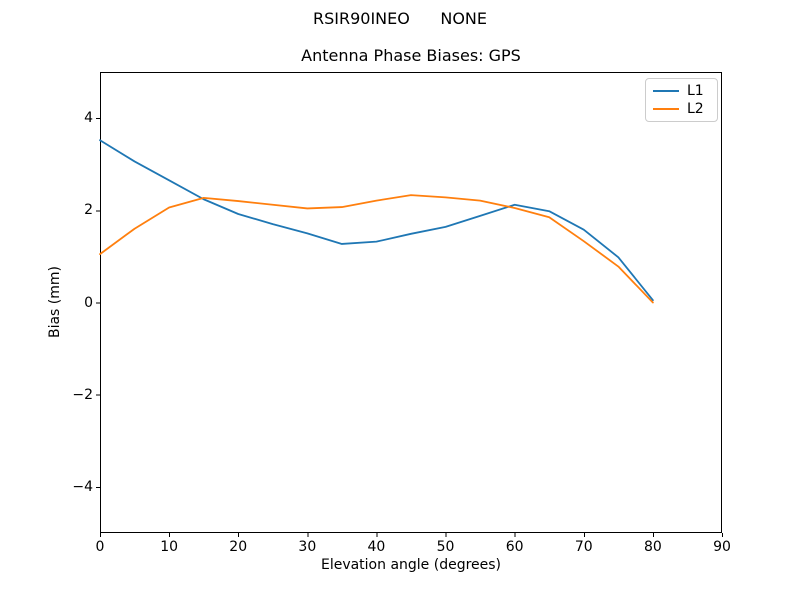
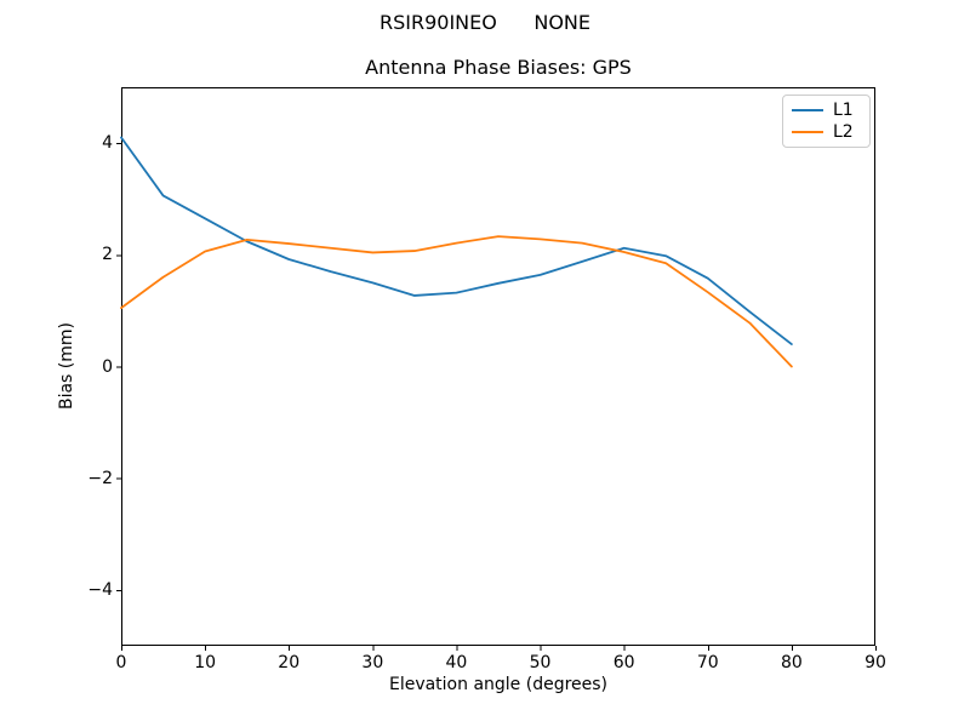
L1/0: 3.5 -> 4.1
L1/80: 0.1 -> 0.4
